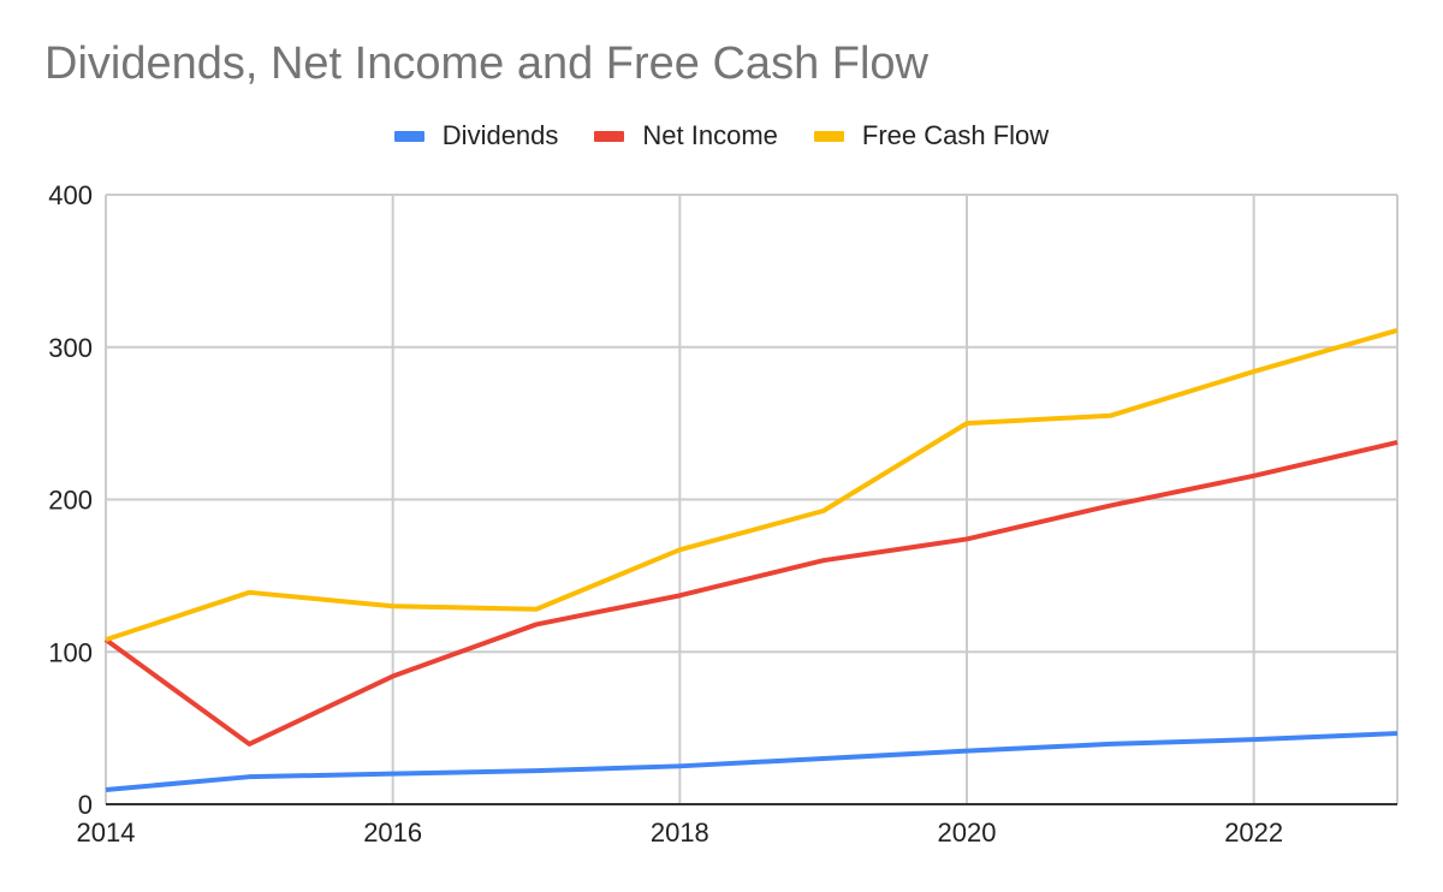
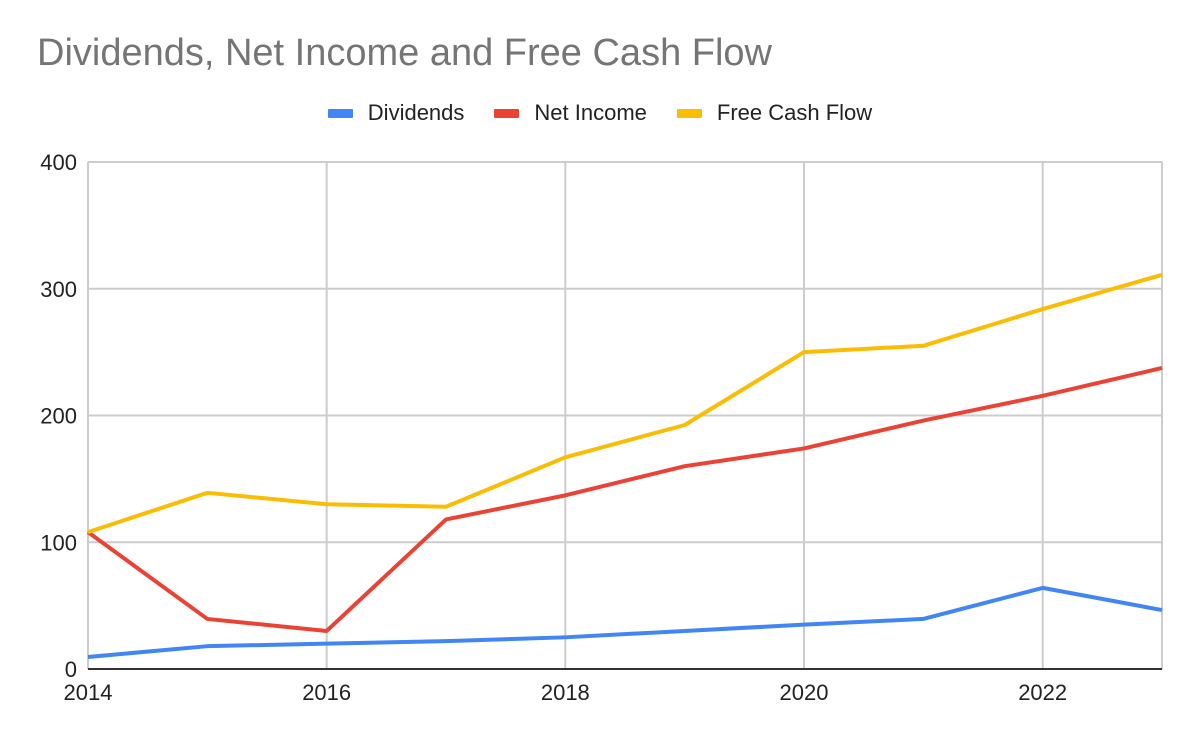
Net Income/2016: 84 -> 30
Dividends/2022: 42 -> 64
